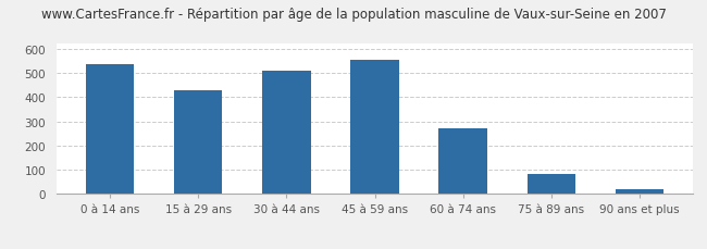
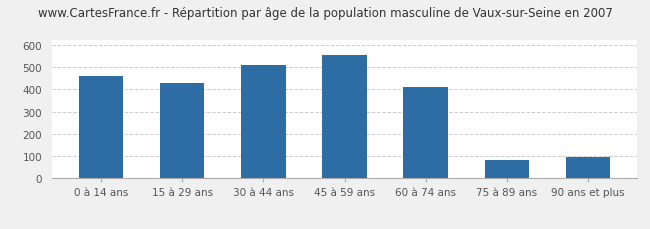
0 à 14 ans: 535 -> 460
60 à 74 ans: 272 -> 410
90 ans et plus: 18 -> 95
